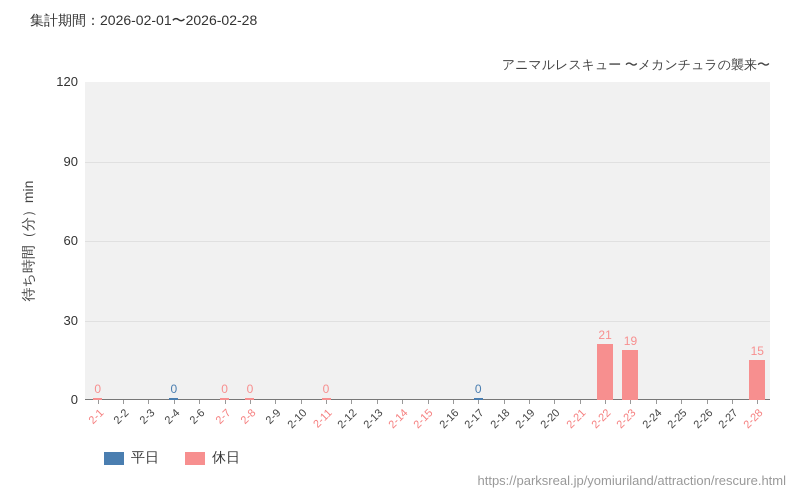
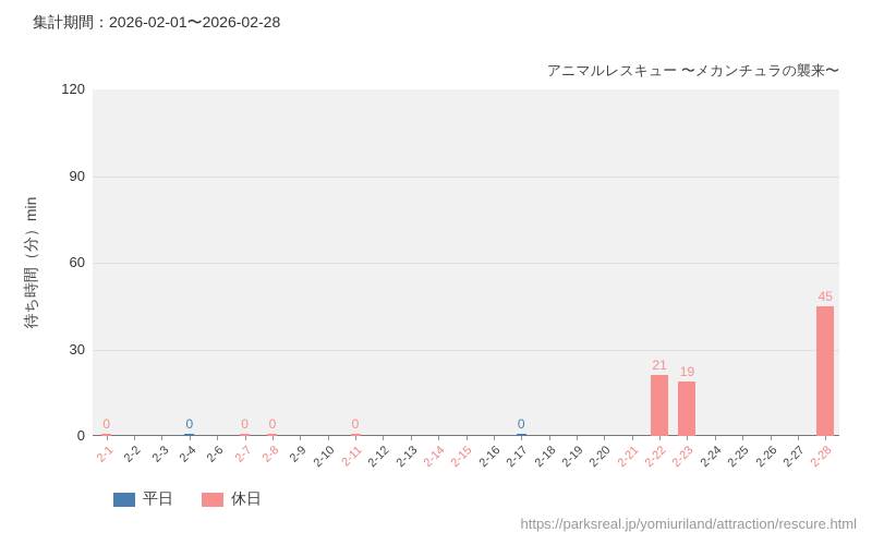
休日/2-28: 15 -> 45
